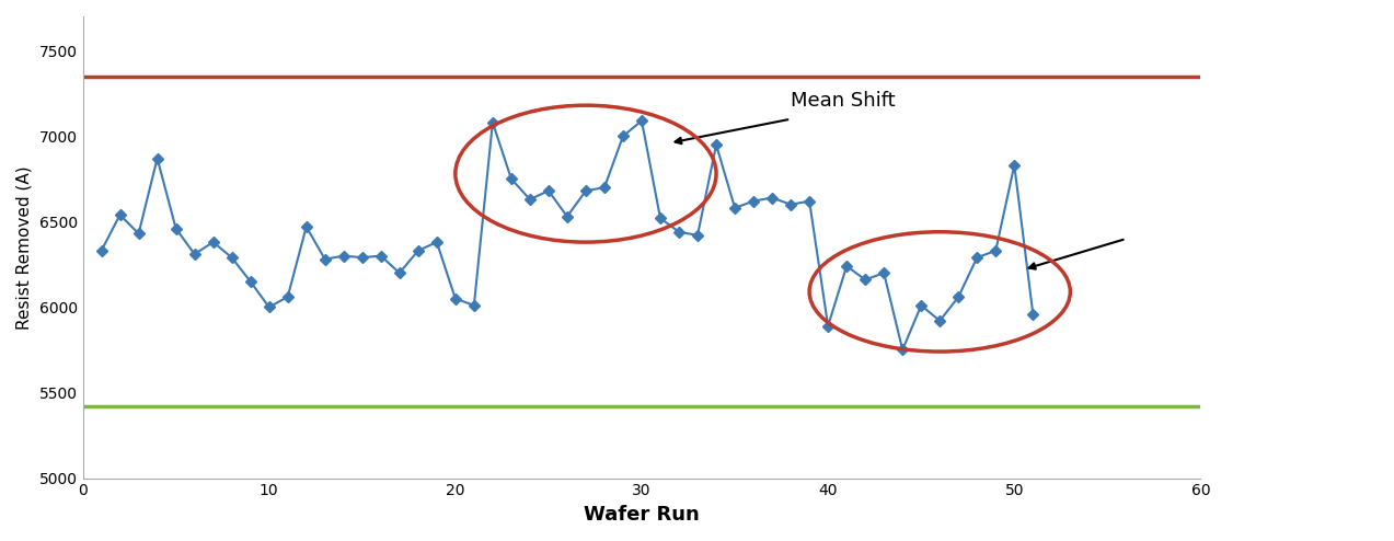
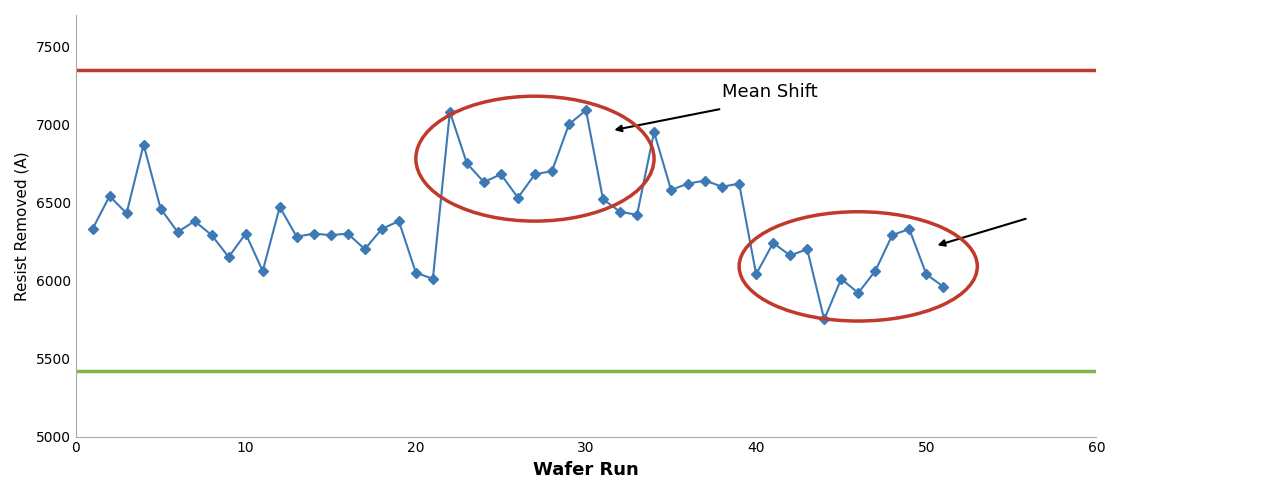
10: 6000 -> 6300
40: 5890 -> 6040
50: 6830 -> 6040
